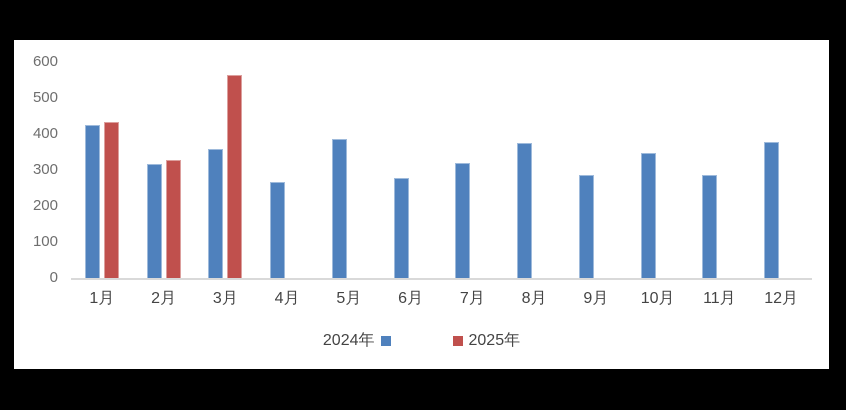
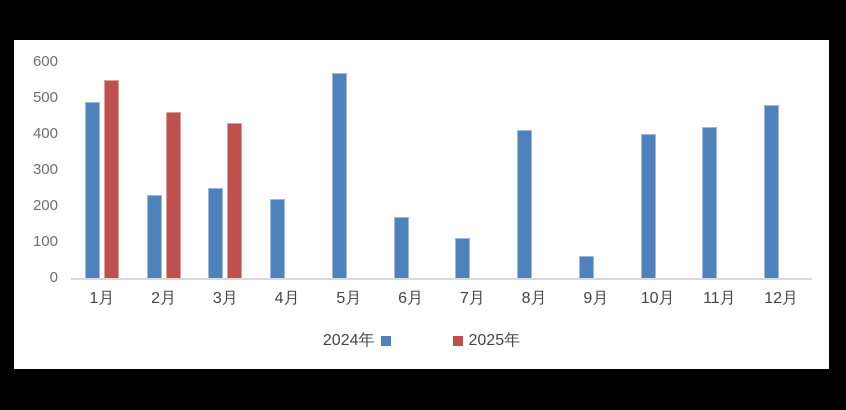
2024年/1月: 420 -> 490
2025年/1月: 430 -> 550
2024年/2月: 320 -> 230
2025年/2月: 330 -> 460
2024年/3月: 360 -> 250
2025年/3月: 560 -> 430
2024年/4月: 270 -> 220
2024年/5月: 390 -> 570
2024年/6月: 280 -> 170
2024年/7月: 320 -> 110
2024年/8月: 380 -> 410
2024年/9月: 290 -> 60
2024年/10月: 350 -> 400
2024年/11月: 290 -> 420
2024年/12月: 380 -> 480
